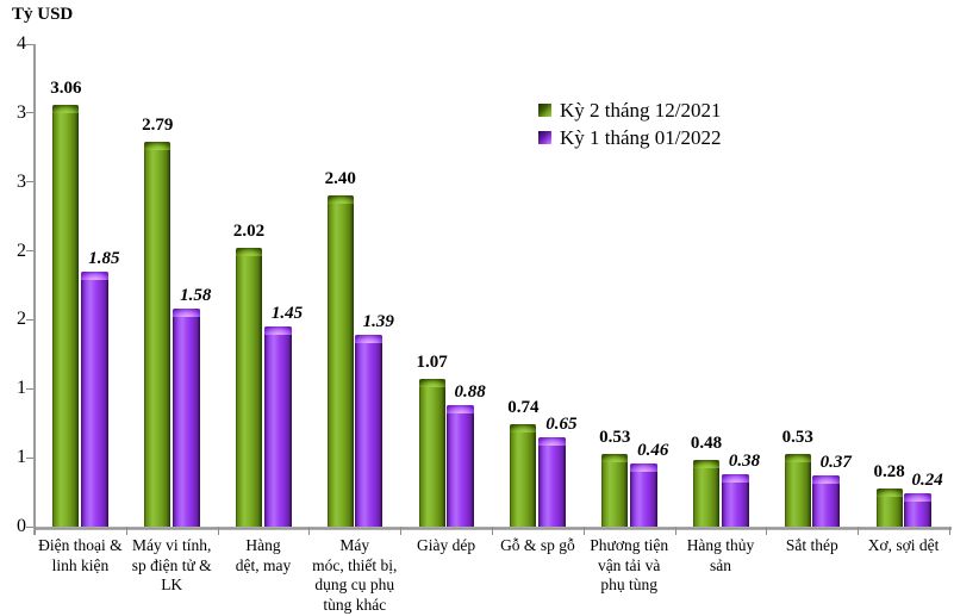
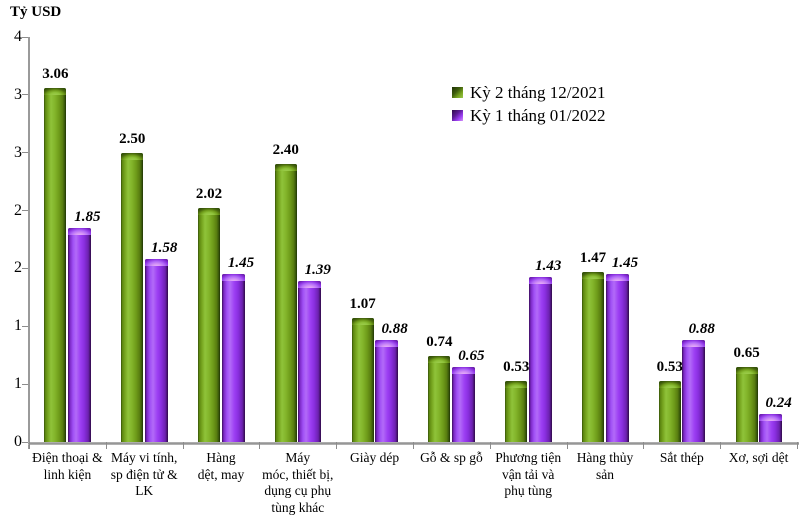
Kỳ 2 tháng 12/2021/Máy vi tính, sp điện tử & LK: 2.79 -> 2.50
Kỳ 1 tháng 01/2022/Phương tiện vận tải và phụ tùng: 0.46 -> 1.43
Kỳ 2 tháng 12/2021/Hàng thủy sản: 0.48 -> 1.47
Kỳ 1 tháng 01/2022/Hàng thủy sản: 0.38 -> 1.45
Kỳ 1 tháng 01/2022/Sắt thép: 0.37 -> 0.88
Kỳ 2 tháng 12/2021/Xơ, sợi dệt: 0.28 -> 0.65
